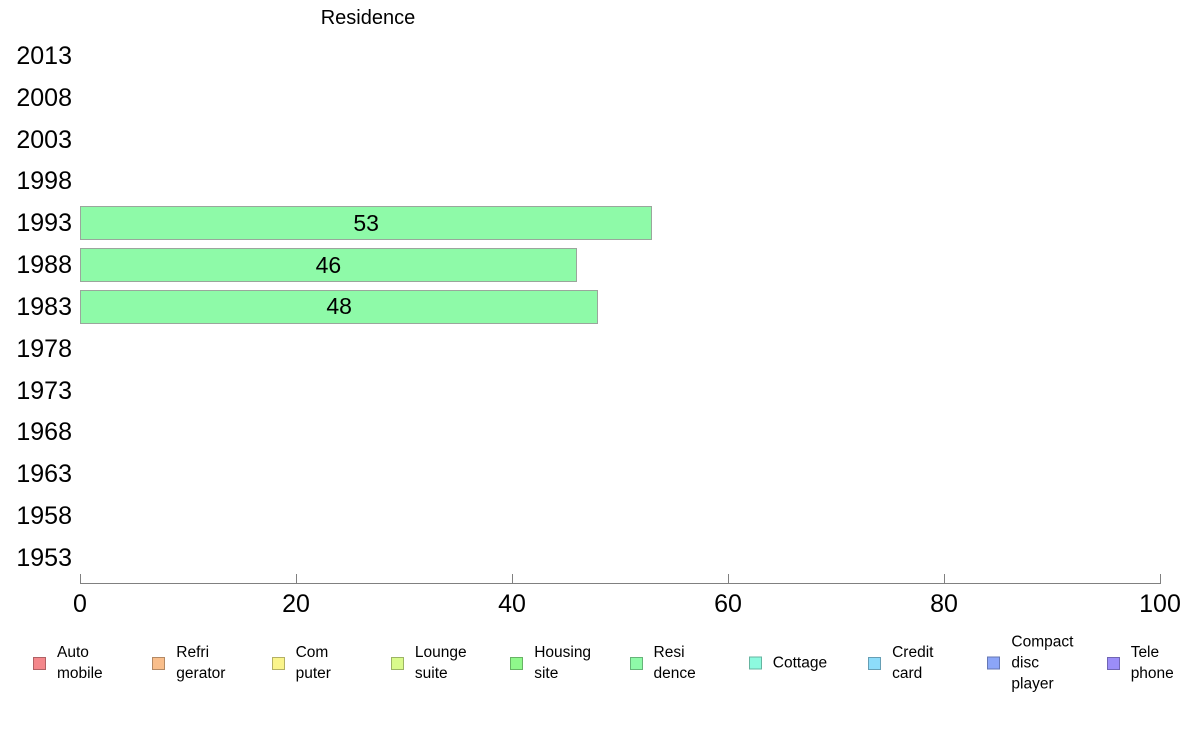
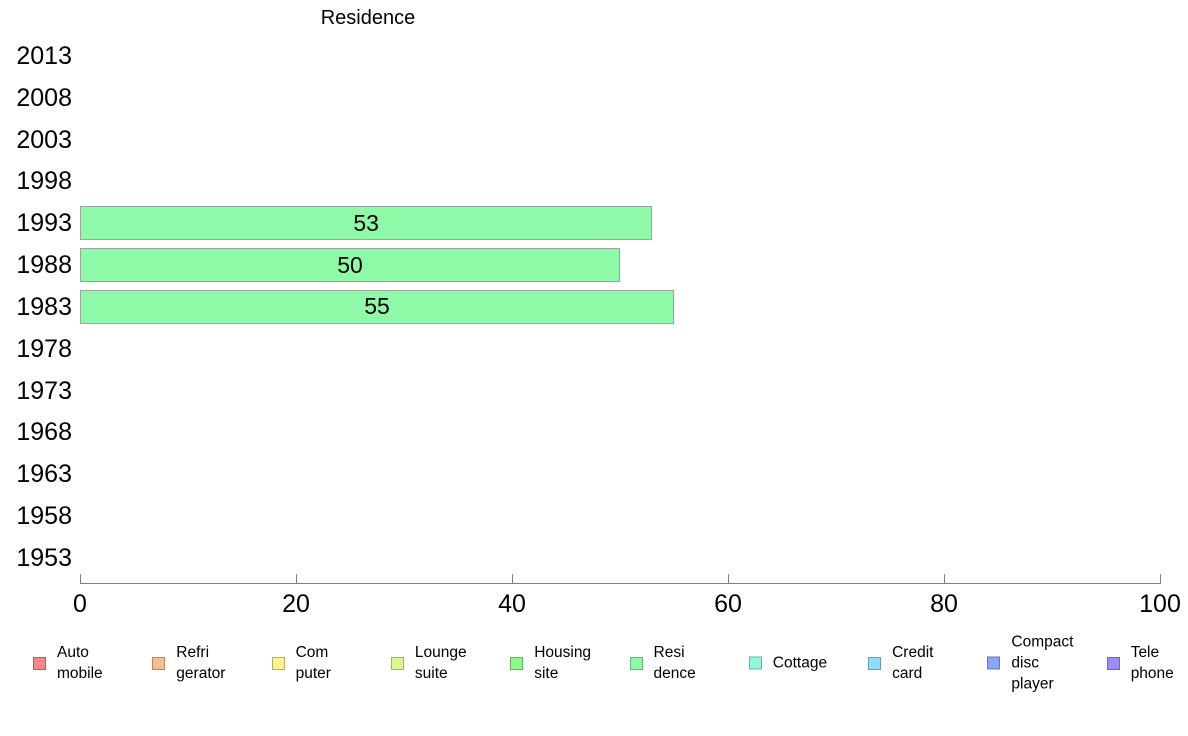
1988: 46 -> 50
1983: 48 -> 55
